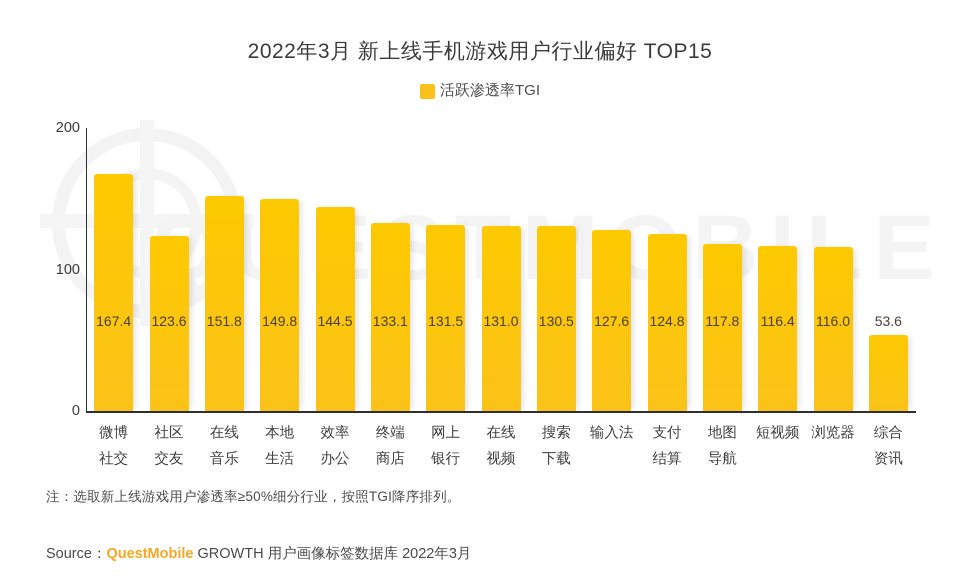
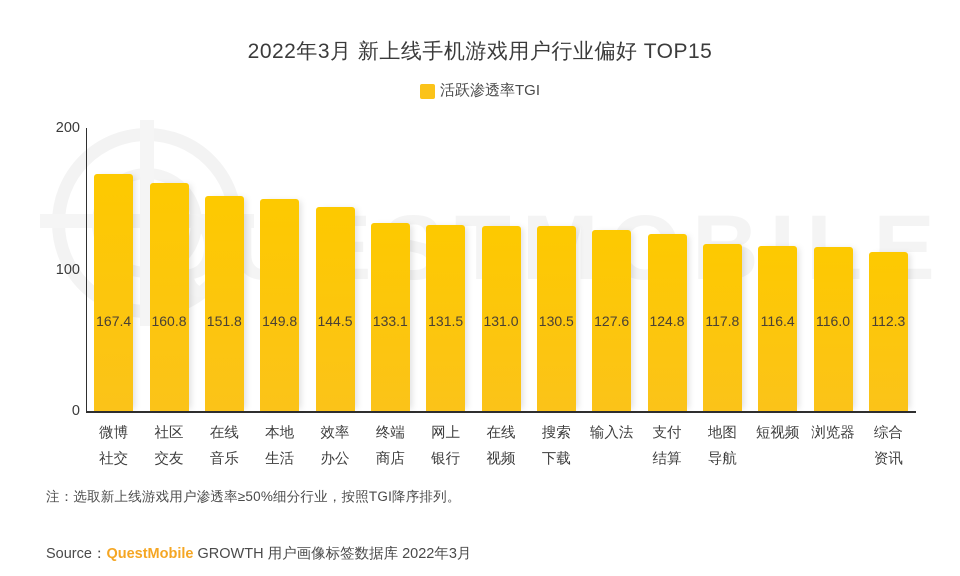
社区交友: 123.6 -> 160.8
综合资讯: 53.6 -> 112.3
